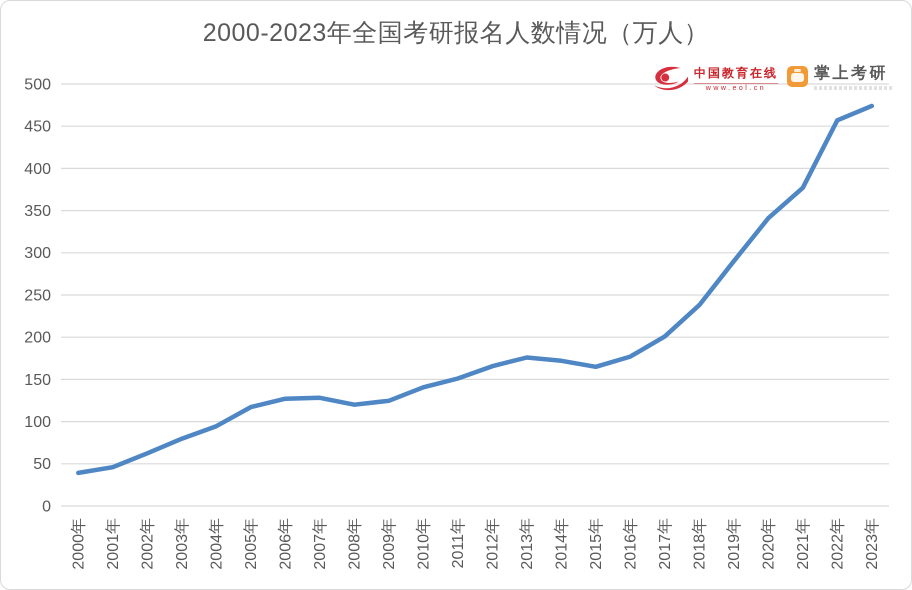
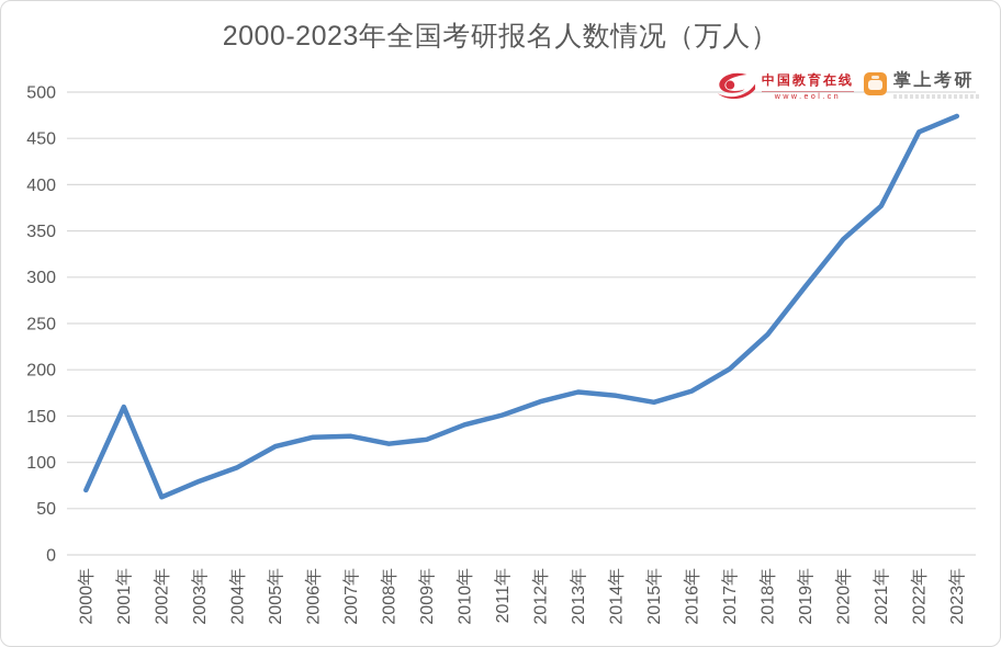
2000年: 40 -> 70
2001年: 50 -> 160
